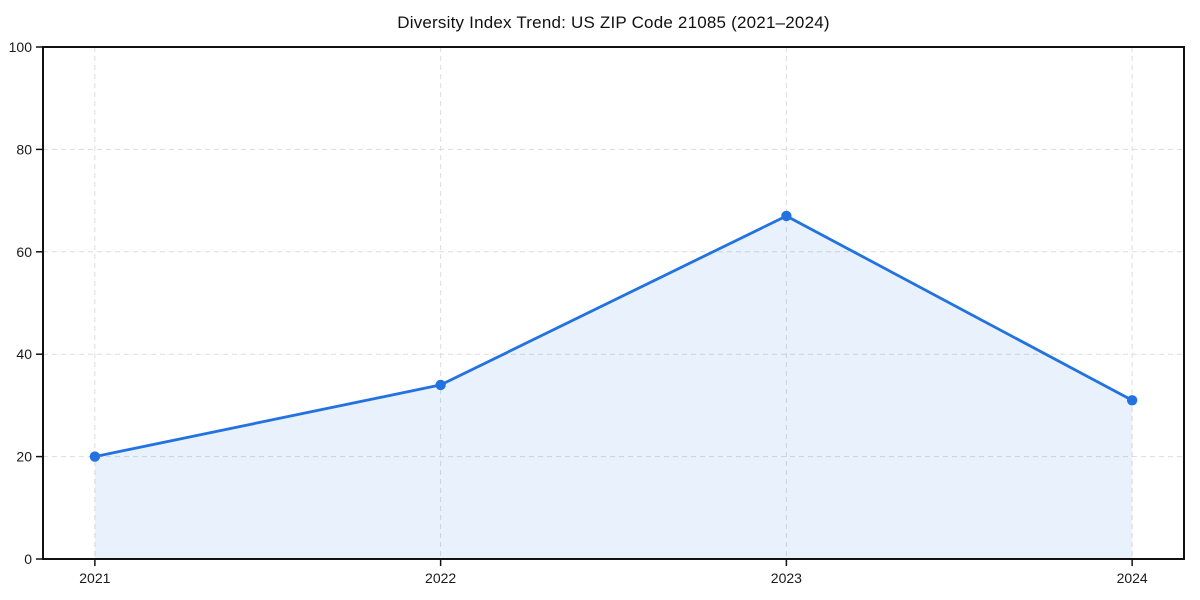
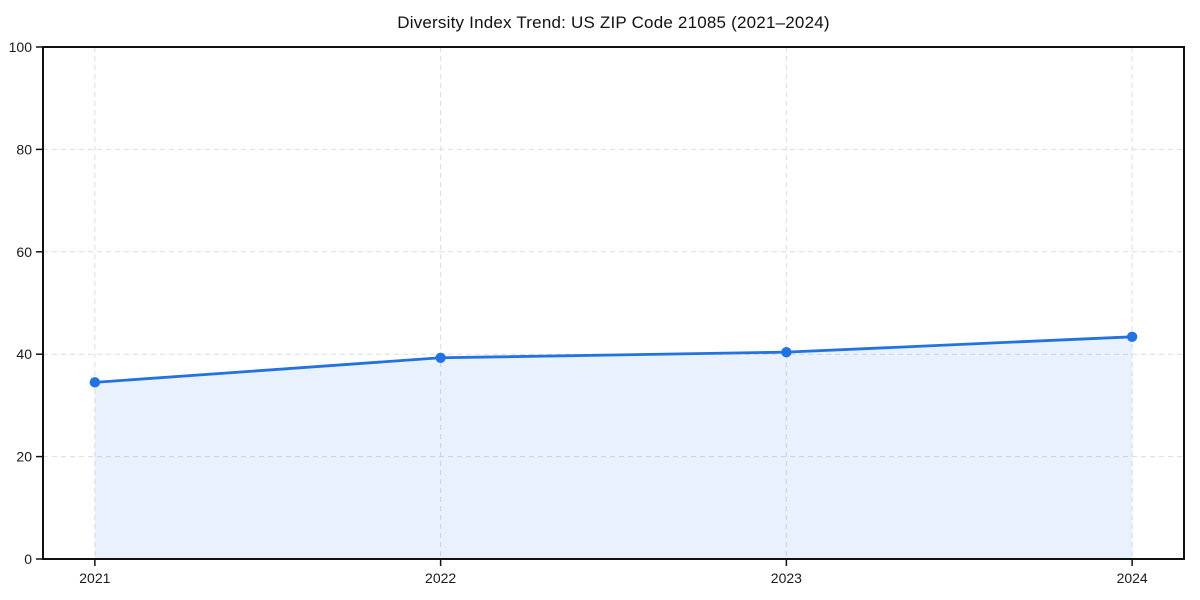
2021: 20 -> 34
2022: 34 -> 39
2023: 67 -> 40
2024: 31 -> 43
